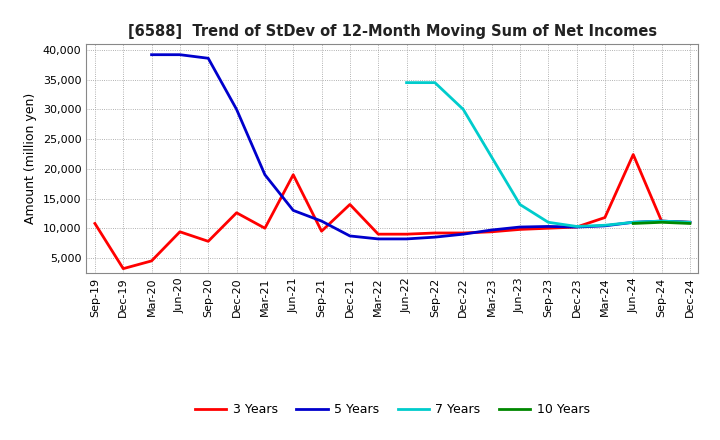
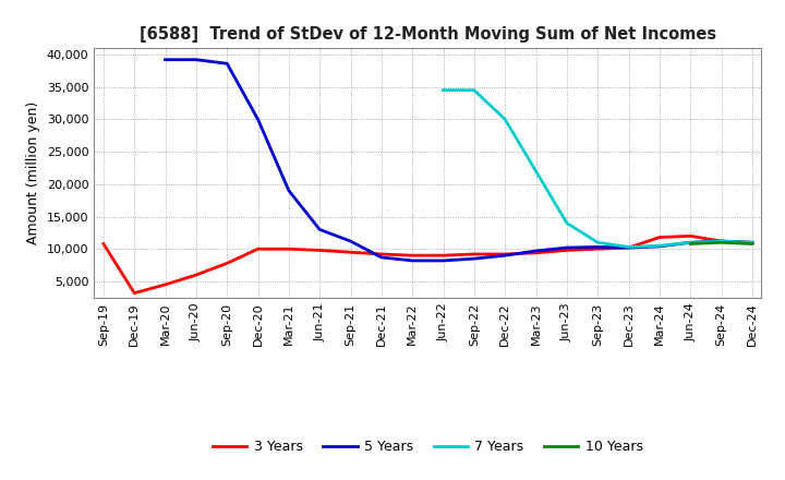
3 Years/Jun-20: 9,400 -> 6,000
3 Years/Dec-20: 12,600 -> 10,000
3 Years/Jun-21: 19,000 -> 9,800
3 Years/Dec-21: 14,000 -> 9,200
3 Years/Jun-24: 22,400 -> 12,000
